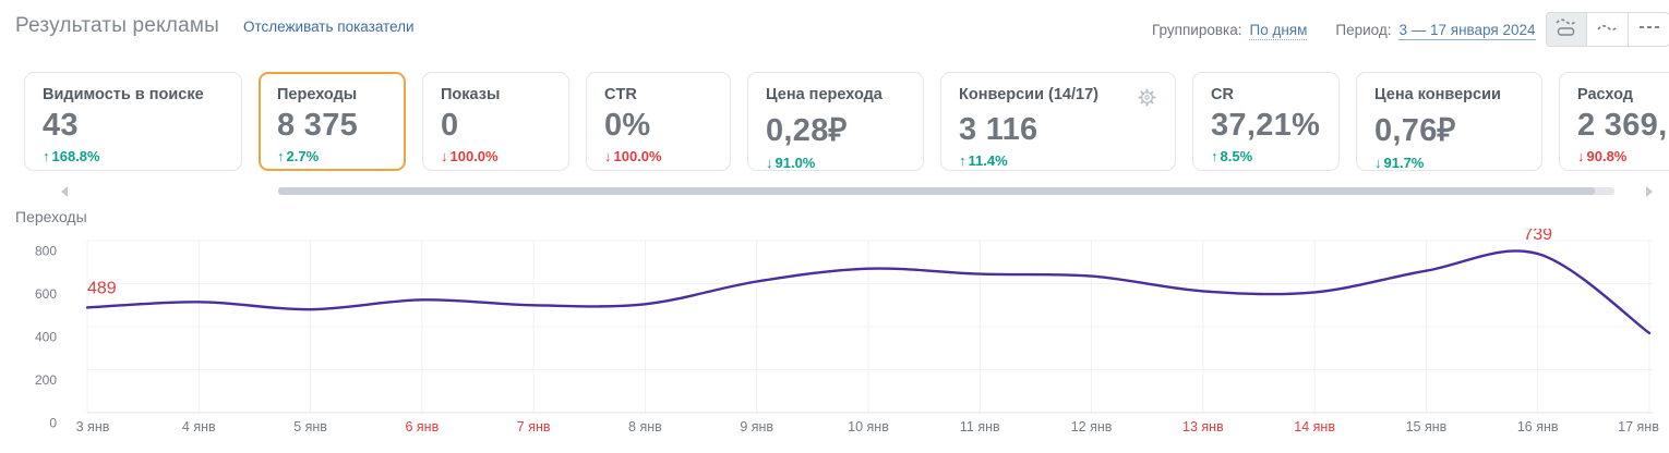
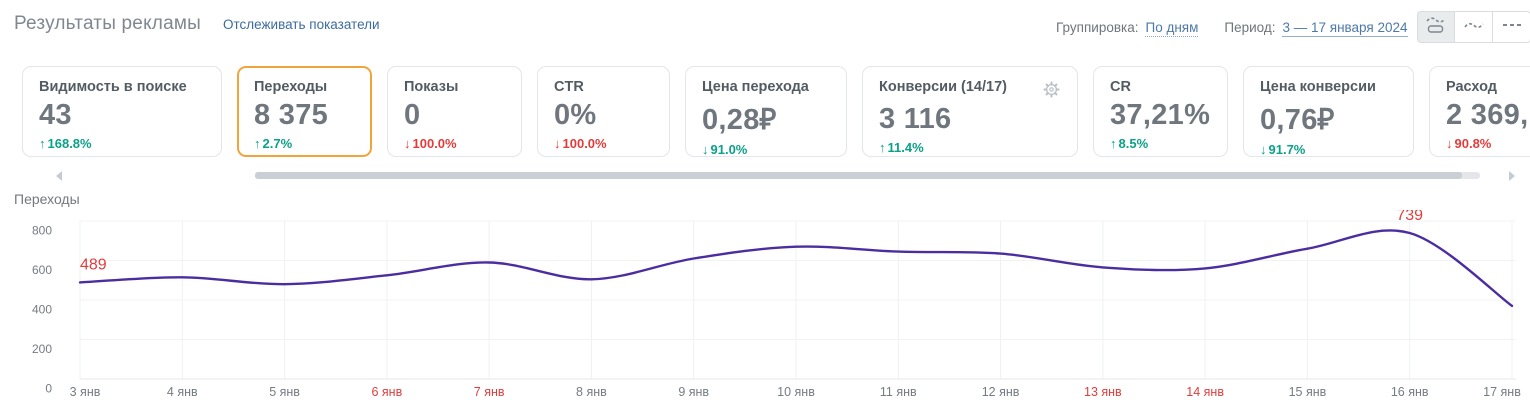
7 янв: 500 -> 590
